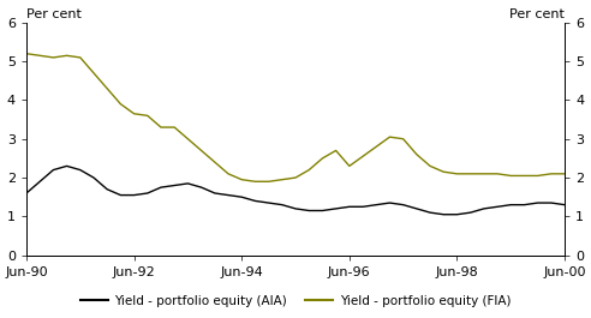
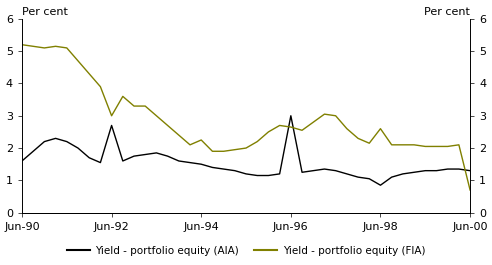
Yield - portfolio equity (AIA)/Jun-92: 1.55 -> 2.70
Yield - portfolio equity (FIA)/Jun-92: 3.65 -> 3.00
Yield - portfolio equity (FIA)/Jun-94: 1.95 -> 2.25
Yield - portfolio equity (AIA)/Jun-96: 1.25 -> 3.00
Yield - portfolio equity (FIA)/Jun-96: 2.30 -> 2.65
Yield - portfolio equity (AIA)/Jun-98: 1.05 -> 0.85
Yield - portfolio equity (FIA)/Jun-98: 2.10 -> 2.60
Yield - portfolio equity (FIA)/Jun-00: 2.10 -> 0.70
